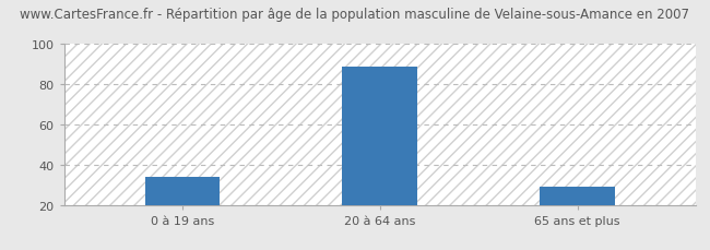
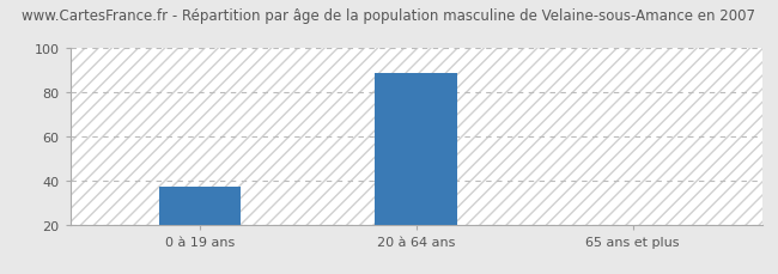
0 à 19 ans: 34 -> 37
65 ans et plus: 29 -> 20
